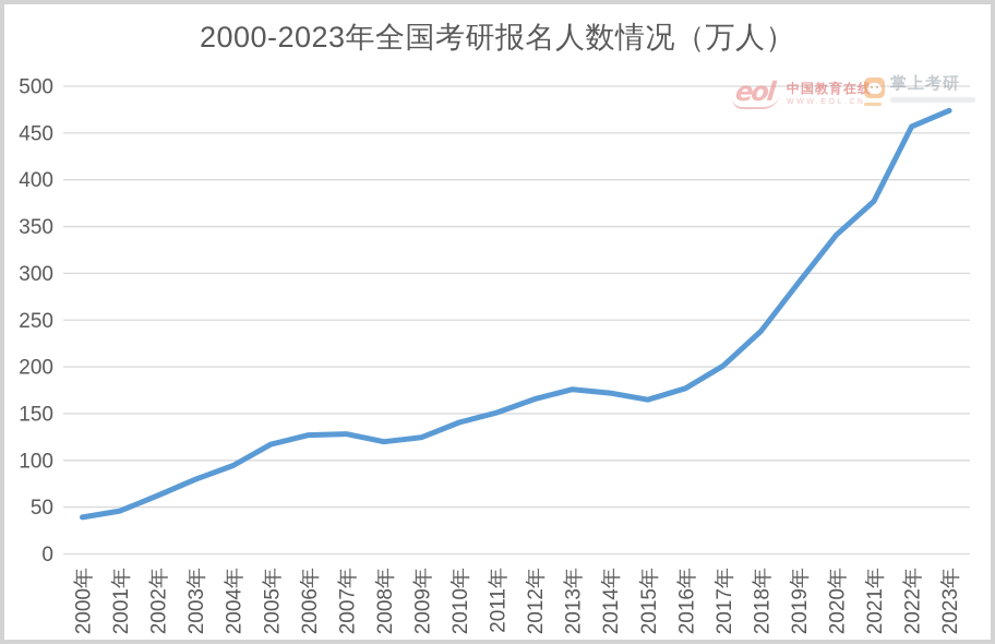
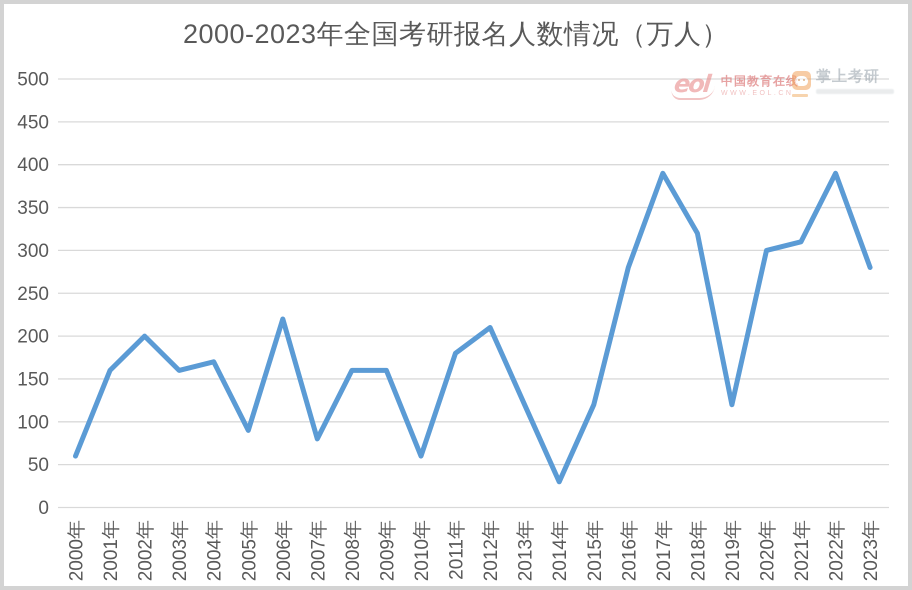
2000年: 40 -> 60
2001年: 50 -> 160
2002年: 60 -> 200
2003年: 80 -> 160
2004年: 90 -> 170
2005年: 120 -> 90
2006年: 130 -> 220
2007年: 130 -> 80
2008年: 120 -> 160
2009年: 120 -> 160
2010年: 140 -> 60
2011年: 150 -> 180
2012年: 170 -> 210
2013年: 180 -> 120
2014年: 170 -> 30
2015年: 160 -> 120
2016年: 180 -> 280
2017年: 200 -> 390
2018年: 240 -> 320
2019年: 290 -> 120
2020年: 340 -> 300
2021年: 380 -> 310
2022年: 460 -> 390
2023年: 470 -> 280
